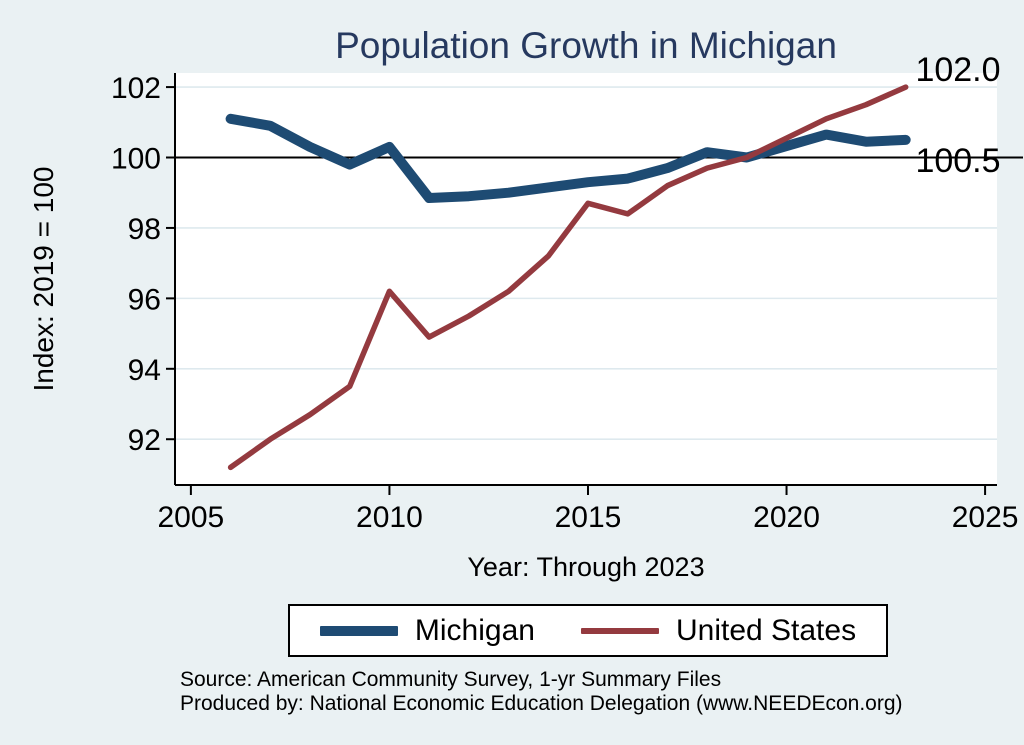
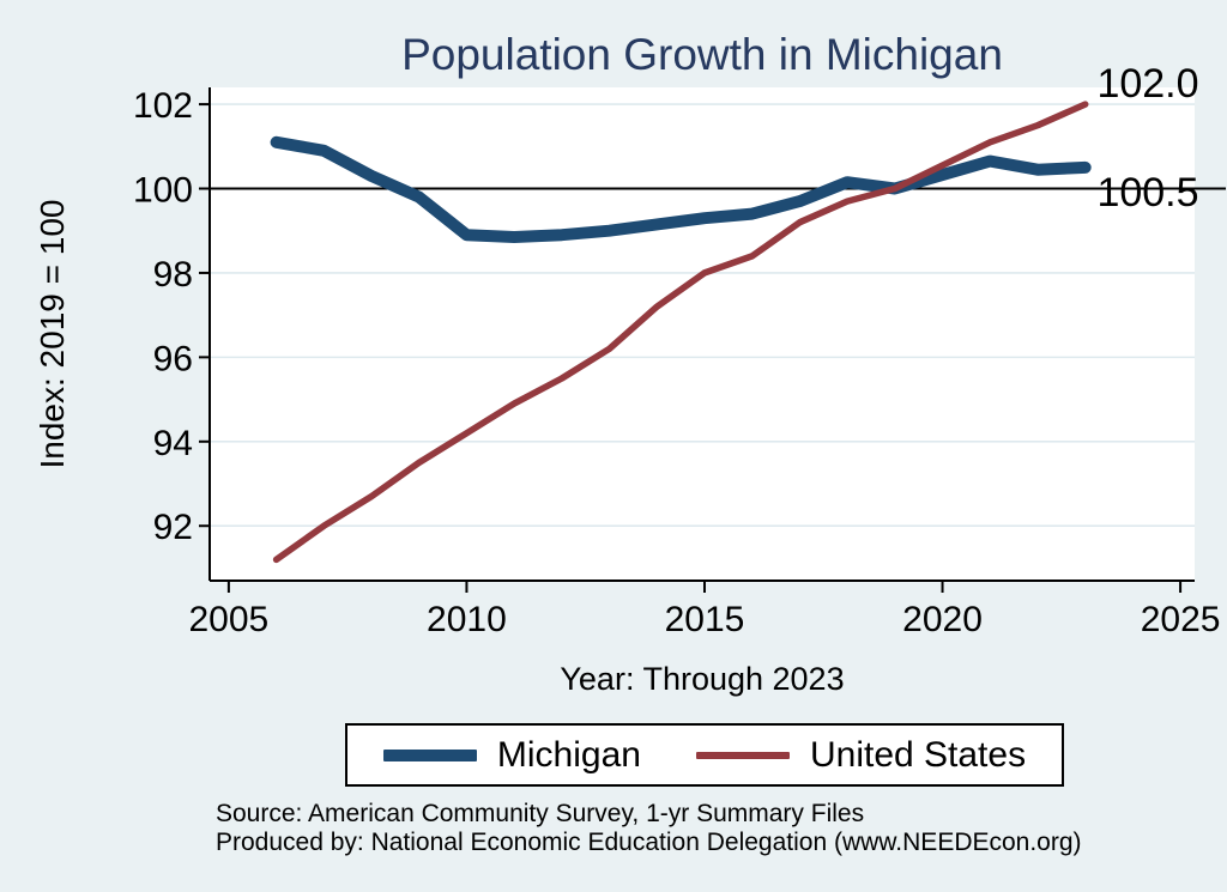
Michigan/2010: 100.3 -> 98.9
United States/2010: 96.2 -> 94.2
United States/2015: 98.7 -> 98.0
